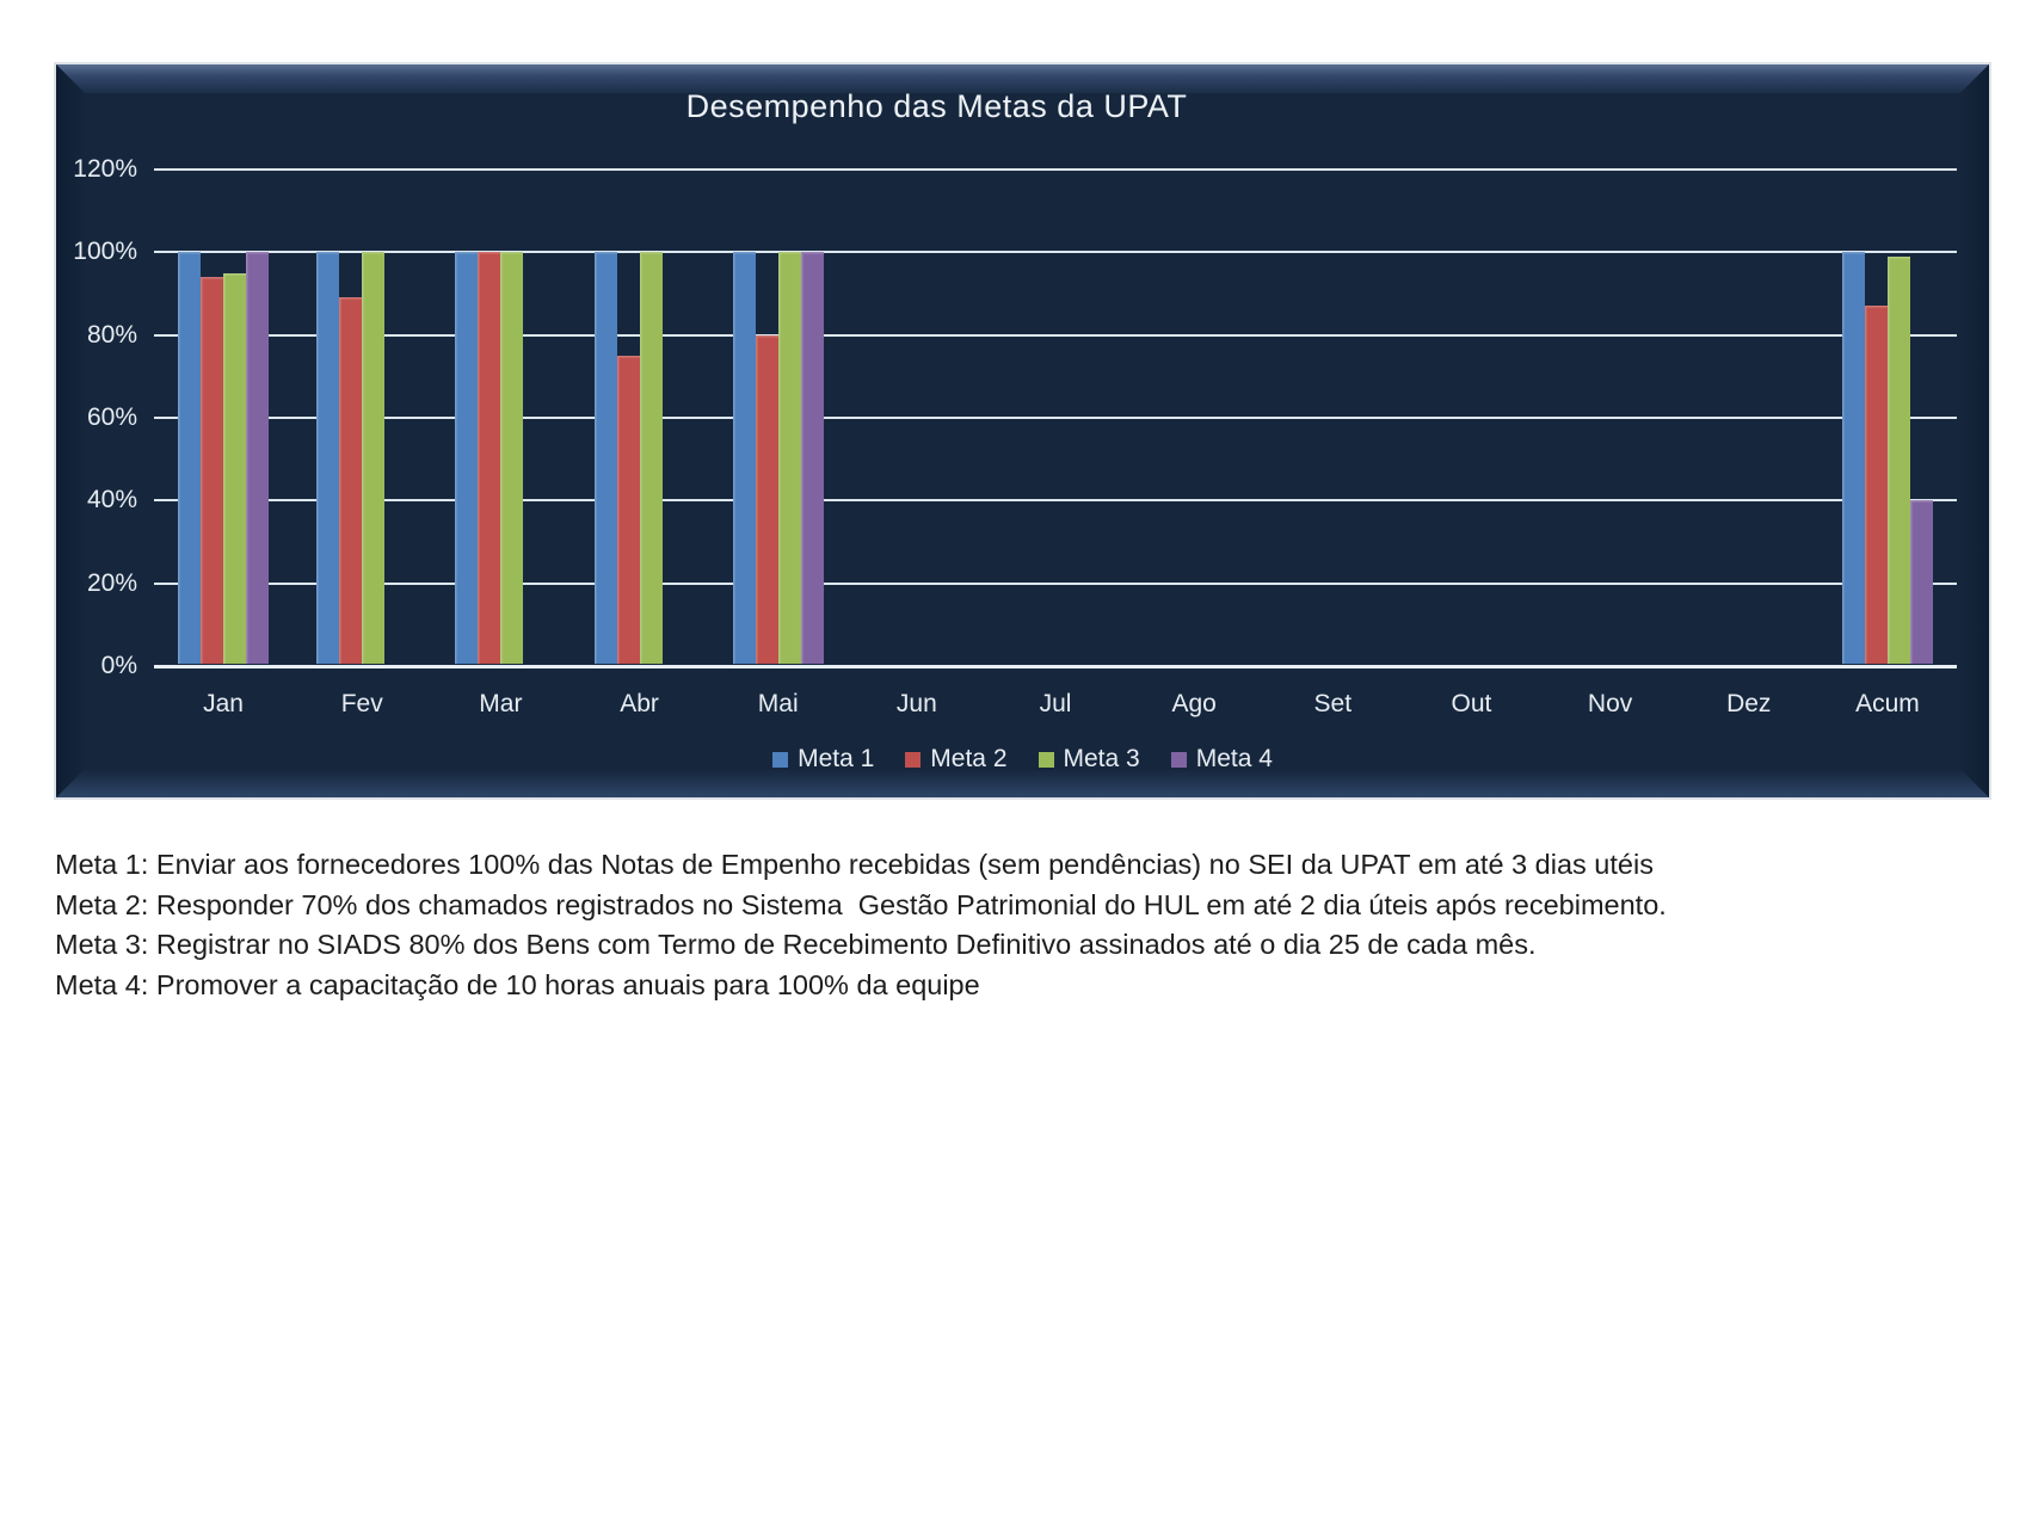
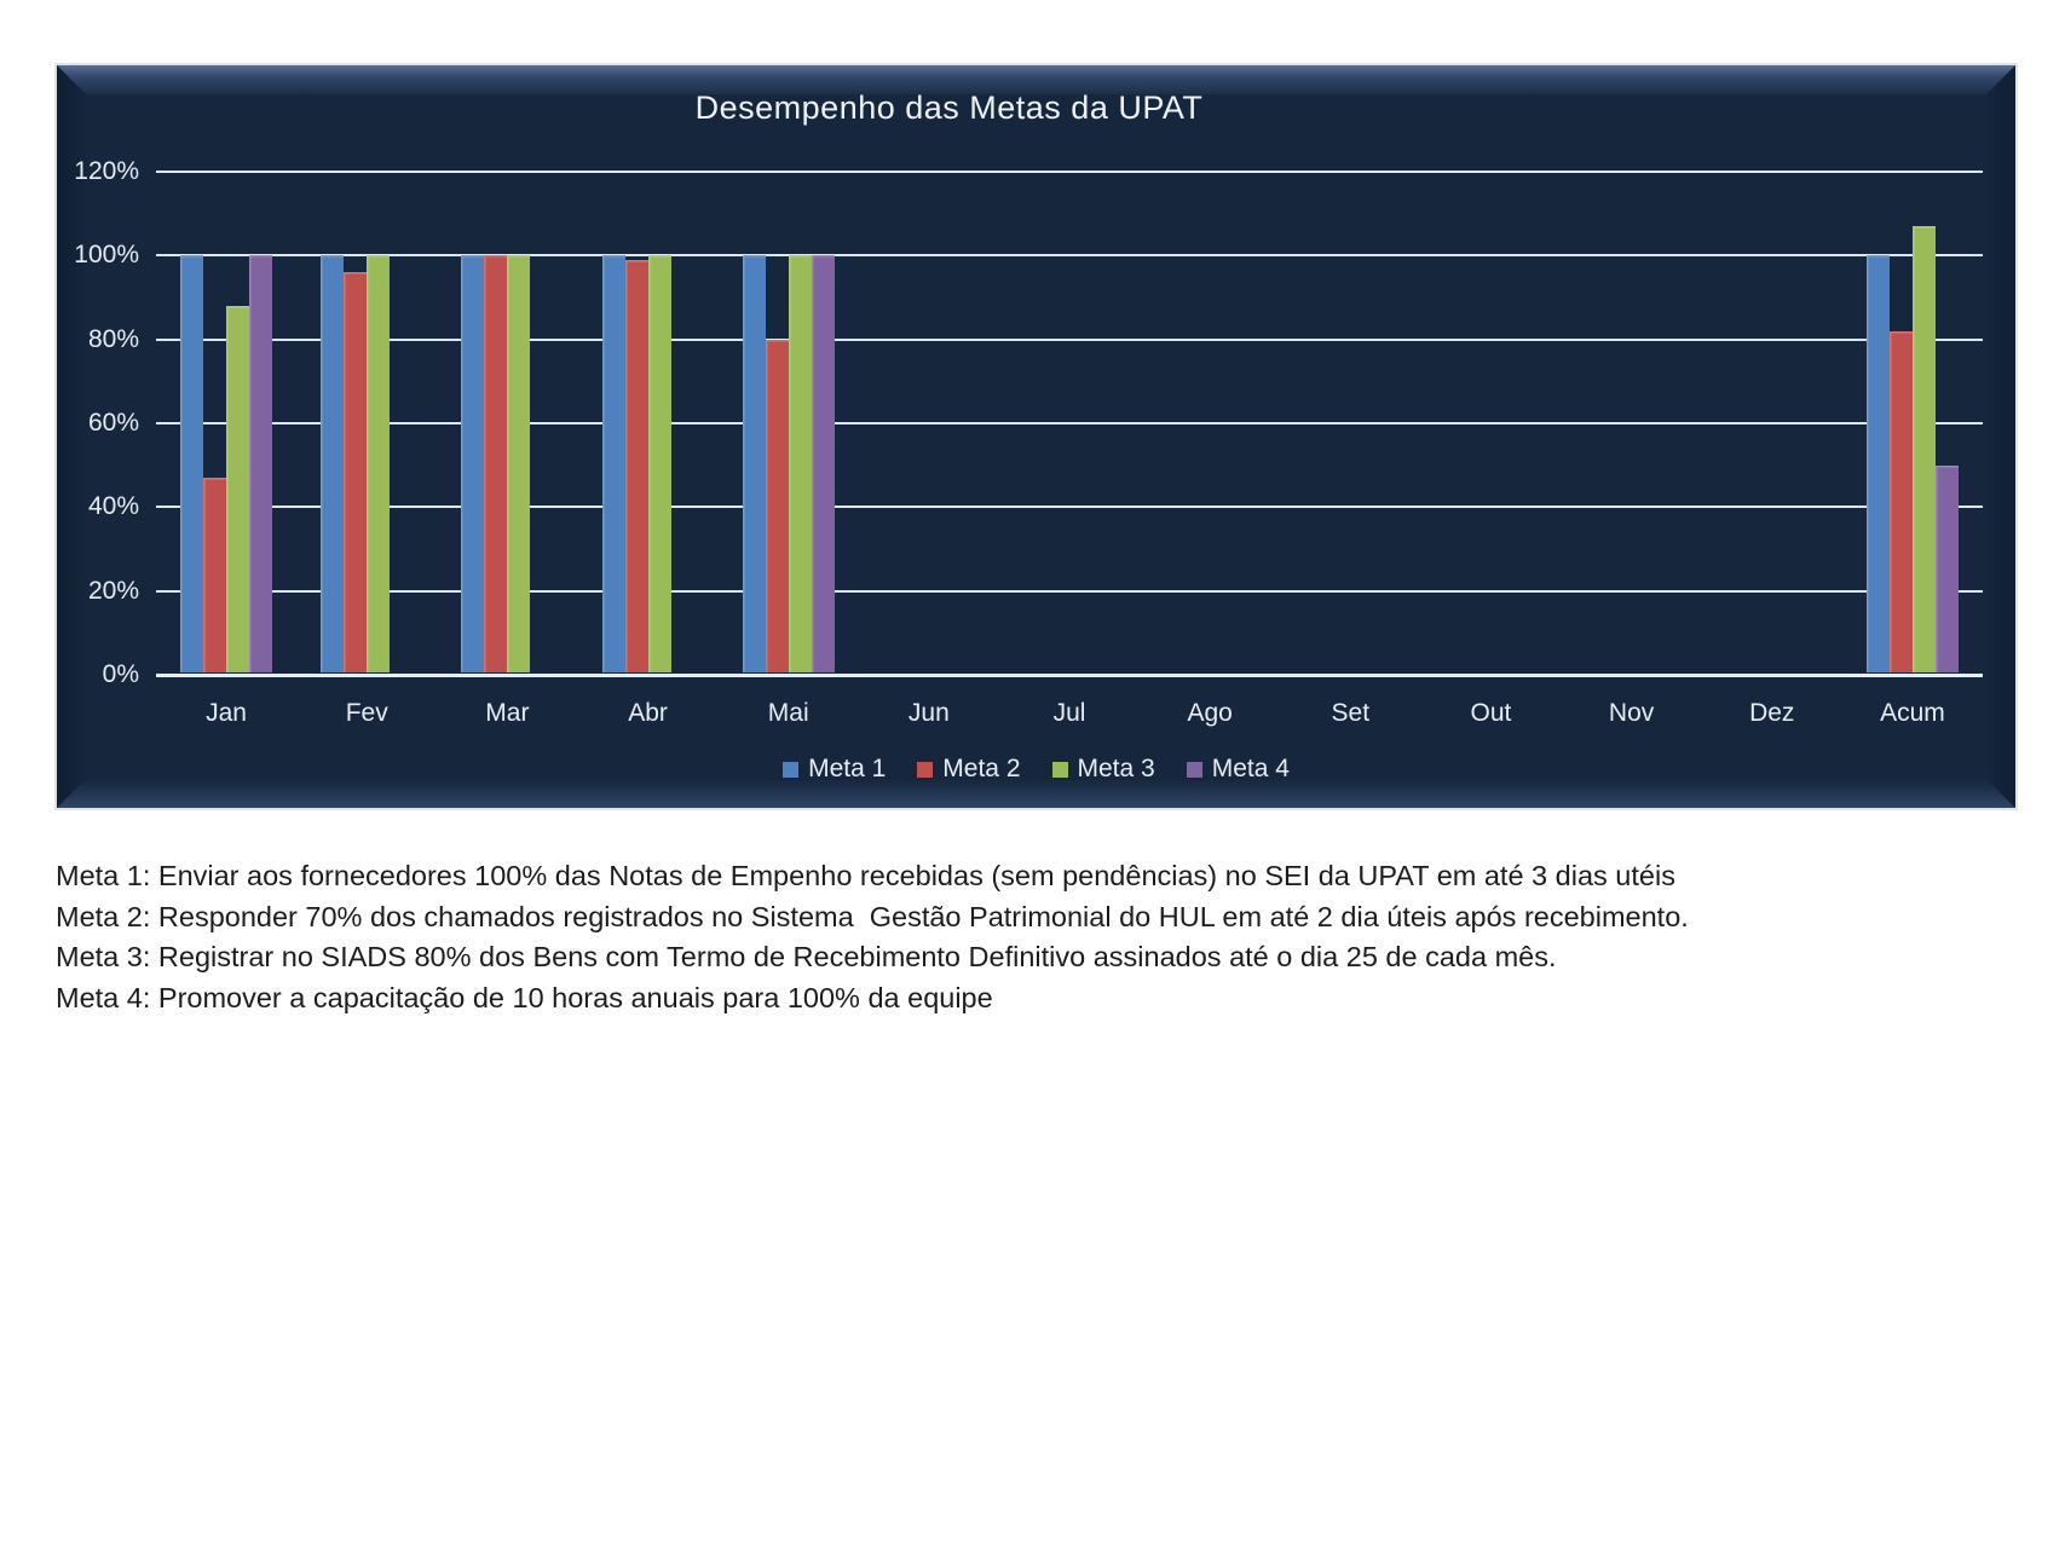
Meta 2/Jan: 94% -> 47%
Meta 3/Jan: 95% -> 88%
Meta 2/Fev: 89% -> 96%
Meta 2/Abr: 75% -> 99%
Meta 2/Acum: 87% -> 82%
Meta 3/Acum: 99% -> 107%
Meta 4/Acum: 40% -> 50%
